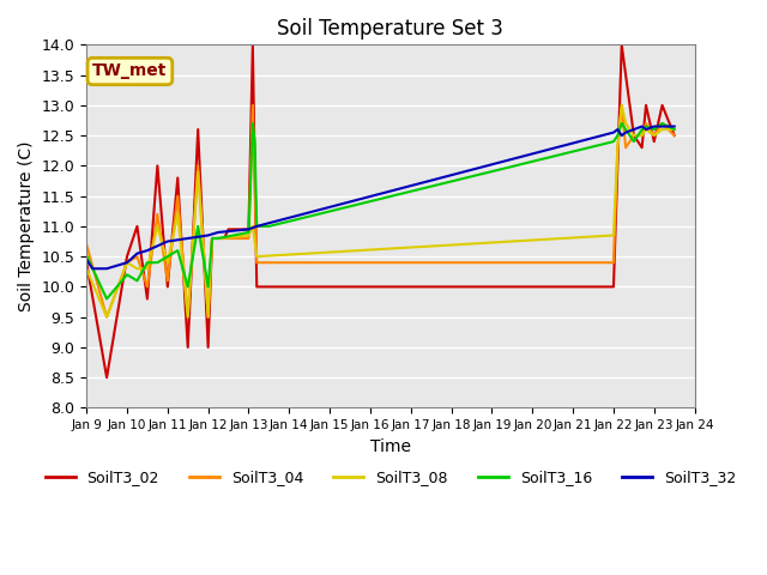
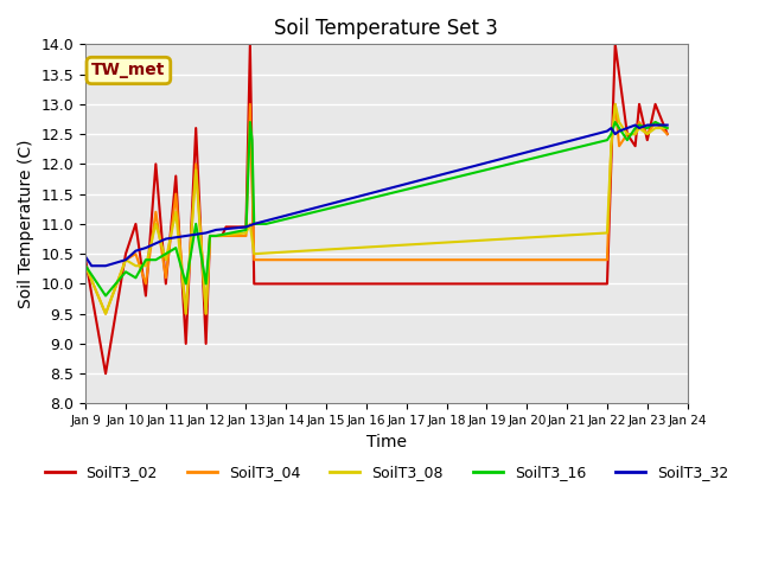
SoilT3_04/Jan 9: 10.7 -> 10.3
SoilT3_16/Jan 9: 10.52 -> 10.30
